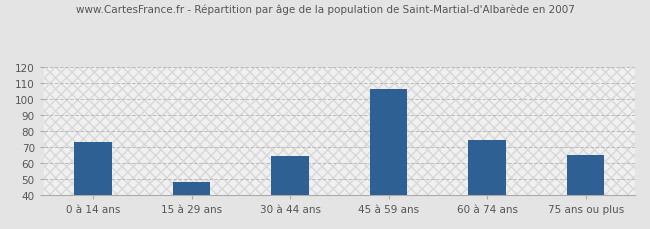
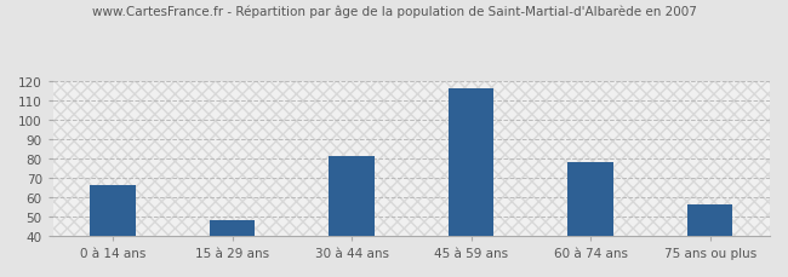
0 à 14 ans: 73 -> 66
30 à 44 ans: 64 -> 81
45 à 59 ans: 106 -> 116
60 à 74 ans: 74 -> 78
75 ans ou plus: 65 -> 56
